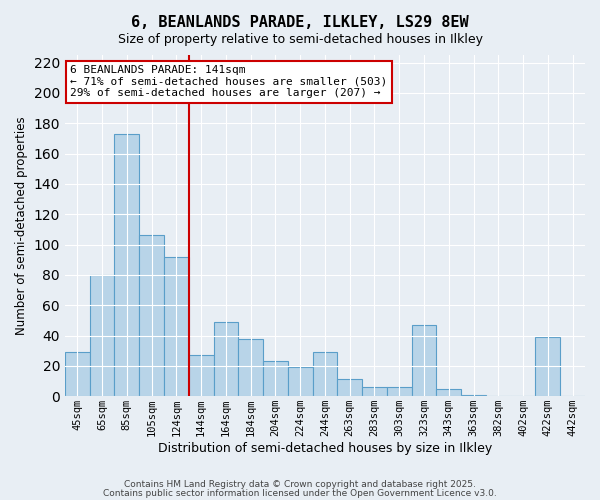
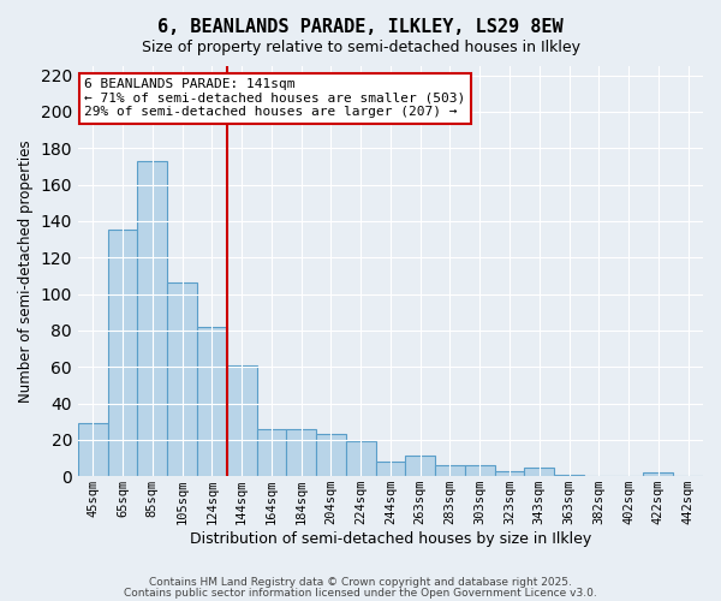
65sqm: 80 -> 135
124sqm: 92 -> 82
144sqm: 27 -> 61
164sqm: 49 -> 26
184sqm: 38 -> 26
244sqm: 29 -> 8
323sqm: 47 -> 3
422sqm: 39 -> 2
